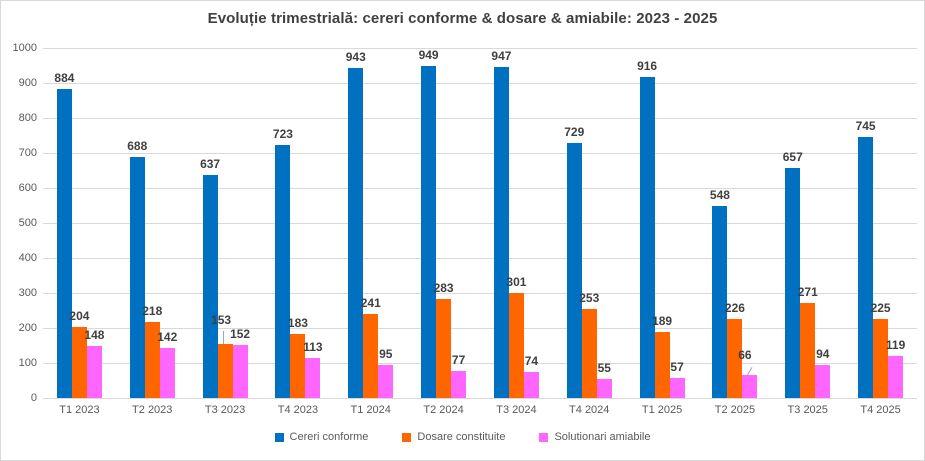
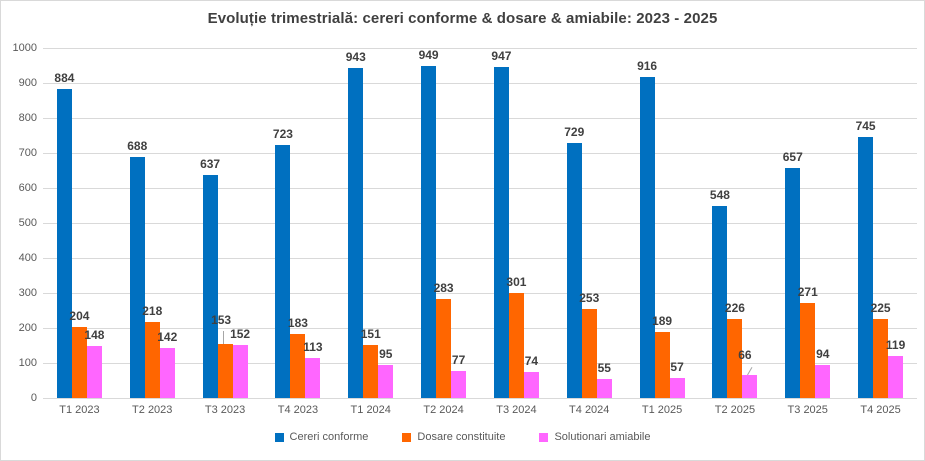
Dosare constituite/T1 2024: 241 -> 151
